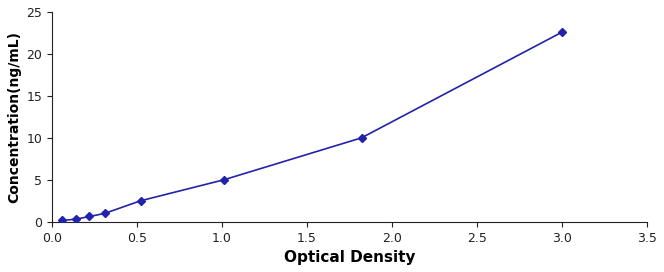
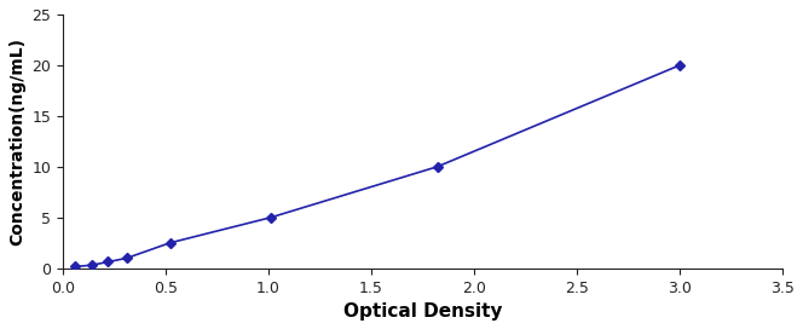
3.0: 22.6 -> 20.0
